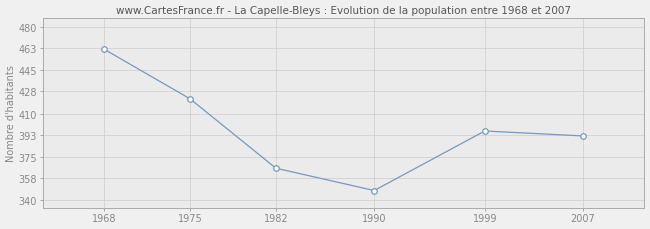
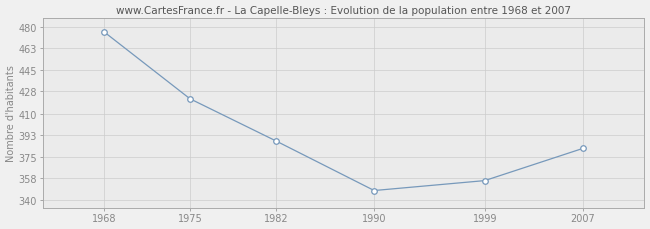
1968: 462 -> 476
1982: 366 -> 388
1999: 396 -> 356
2007: 392 -> 382
